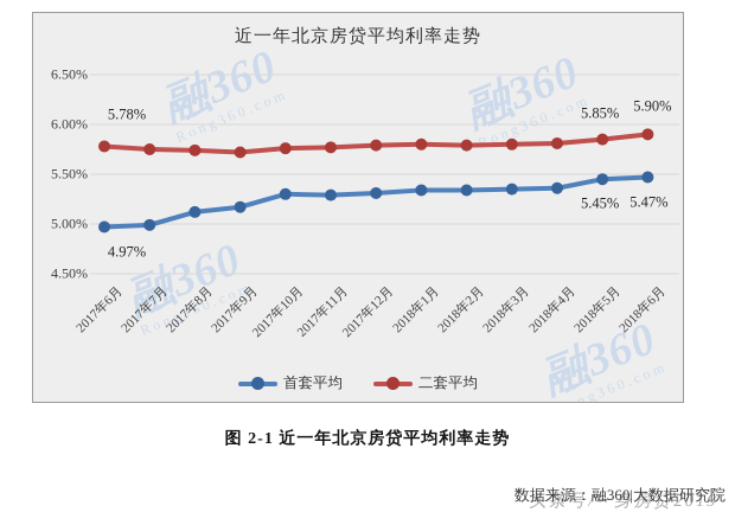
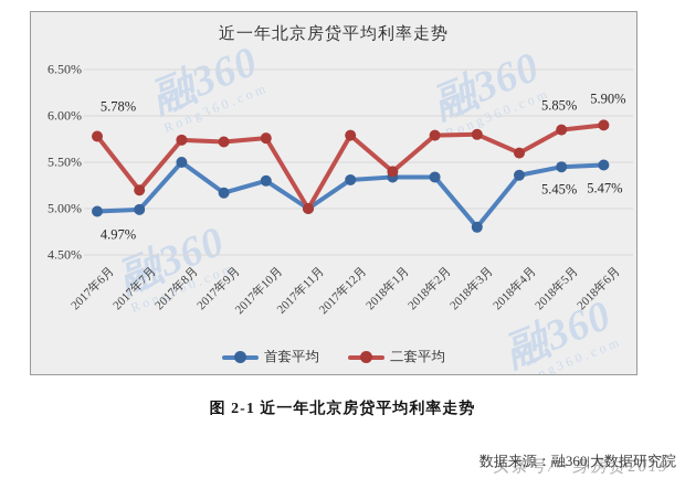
二套平均/2017年7月: 5.8% -> 5.2%
首套平均/2017年8月: 5.1% -> 5.5%
首套平均/2017年11月: 5.3% -> 5.0%
二套平均/2017年11月: 5.8% -> 5.0%
二套平均/2018年1月: 5.8% -> 5.4%
首套平均/2018年3月: 5.3% -> 4.8%
二套平均/2018年4月: 5.8% -> 5.6%
